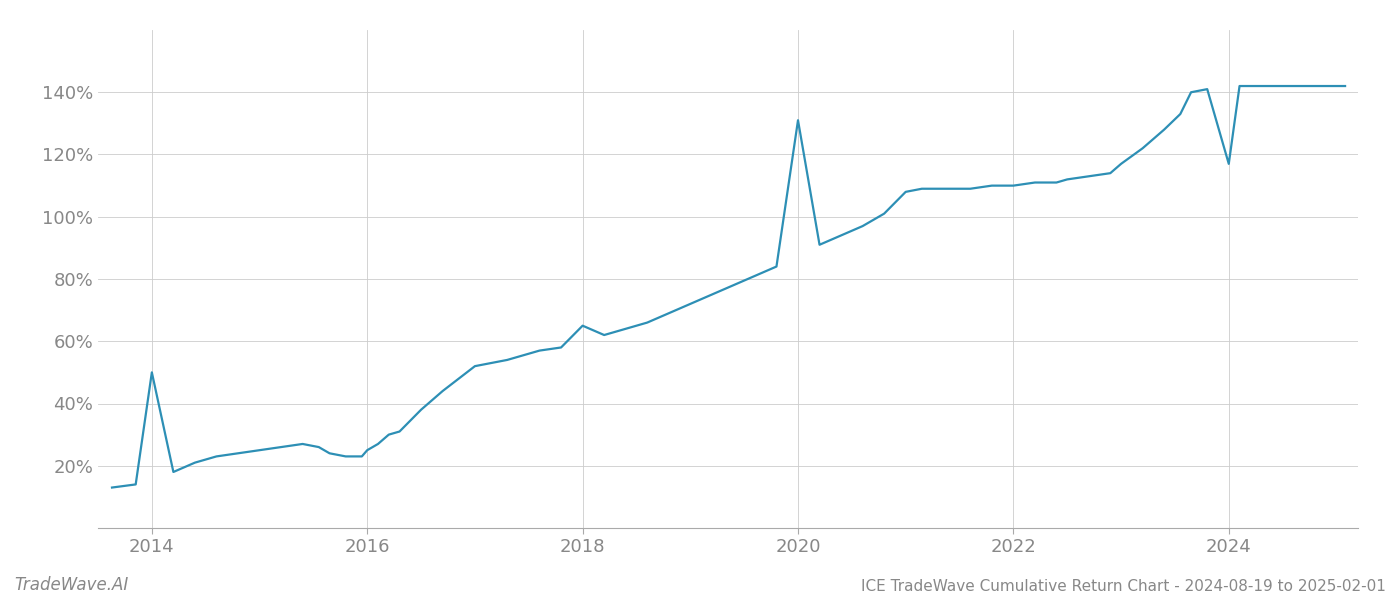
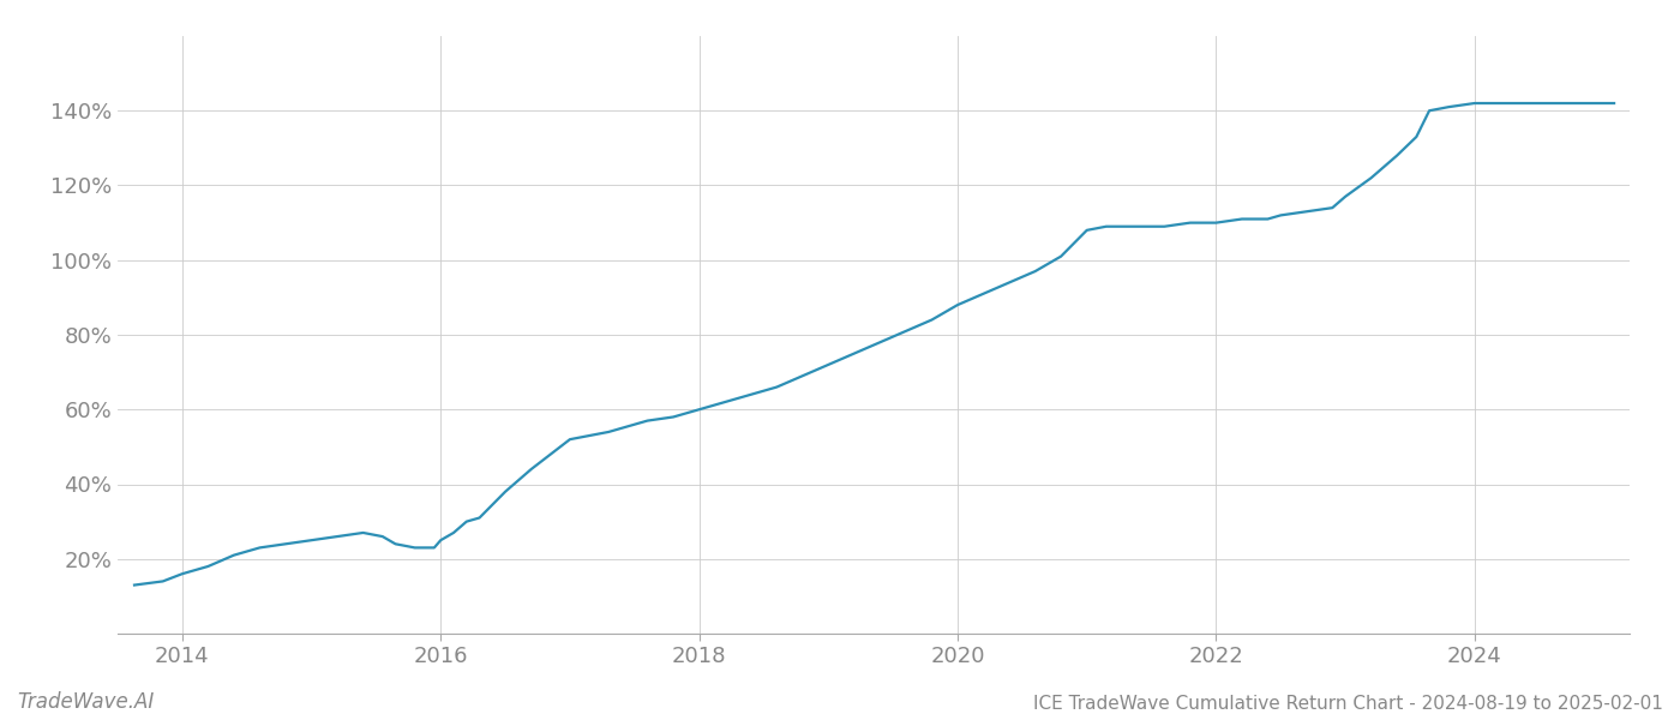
2014: 50% -> 16%
2018: 65% -> 60%
2020: 131% -> 88%
2024: 117% -> 142%
